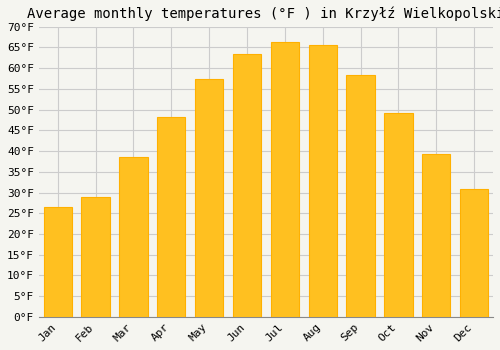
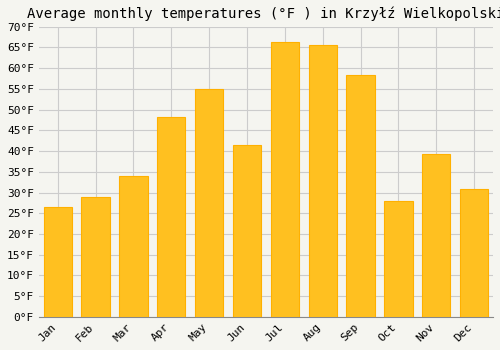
Mar: 38.5°F -> 34.0°F
May: 57.4°F -> 55.0°F
Jun: 63.5°F -> 41.5°F
Oct: 49.3°F -> 28.0°F
